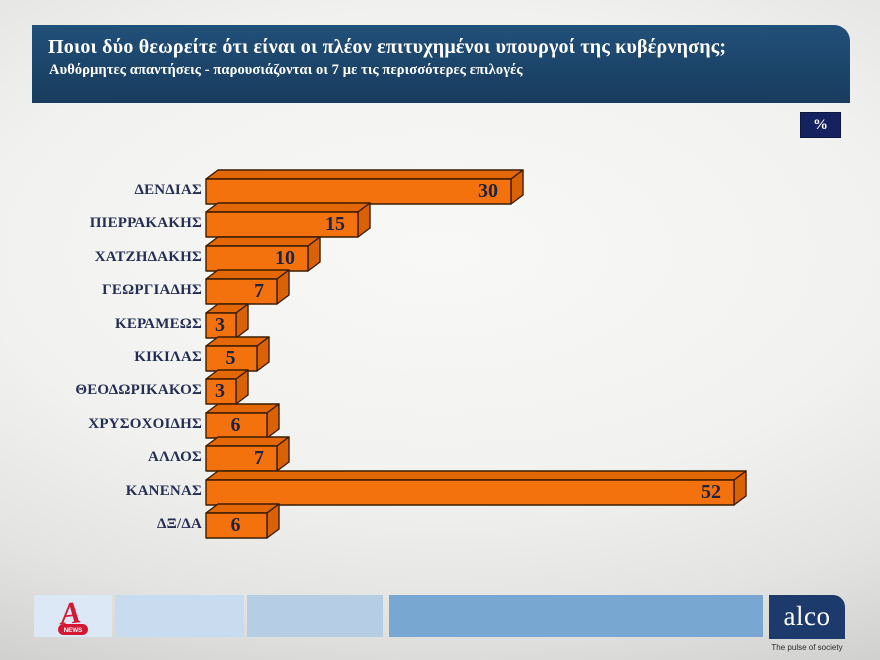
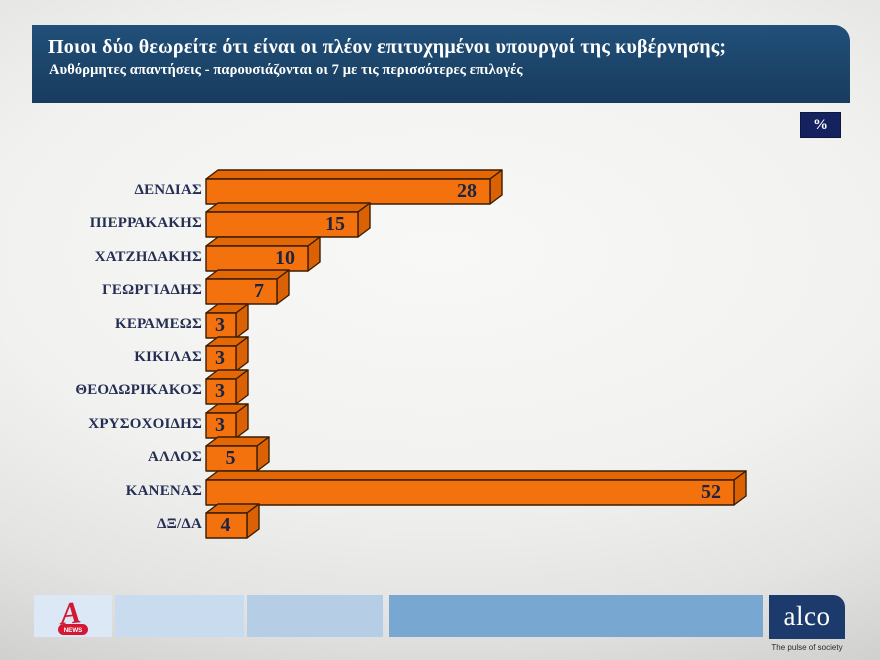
ΔΕΝΔΙΑΣ: 30 -> 28
ΚΙΚΙΛΑΣ: 5 -> 3
ΧΡΥΣΟΧΟΙΔΗΣ: 6 -> 3
ΑΛΛΟΣ: 7 -> 5
ΔΞ/ΔΑ: 6 -> 4
